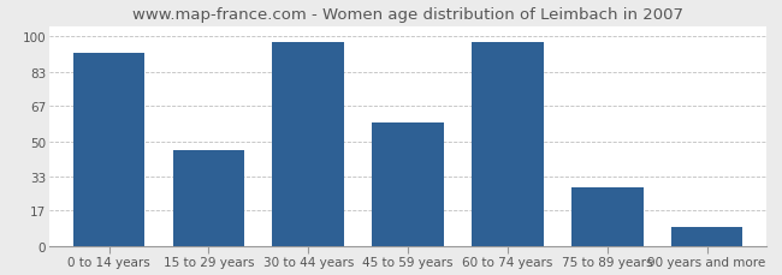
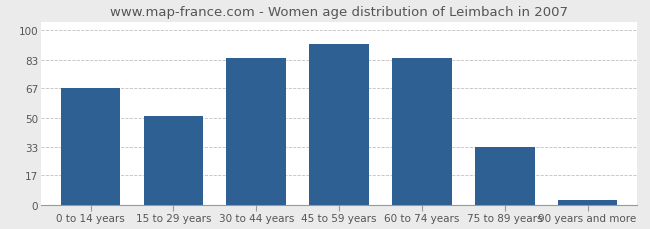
0 to 14 years: 92 -> 67
15 to 29 years: 46 -> 51
30 to 44 years: 97 -> 84
45 to 59 years: 59 -> 92
60 to 74 years: 97 -> 84
75 to 89 years: 28 -> 33
90 years and more: 9 -> 3
